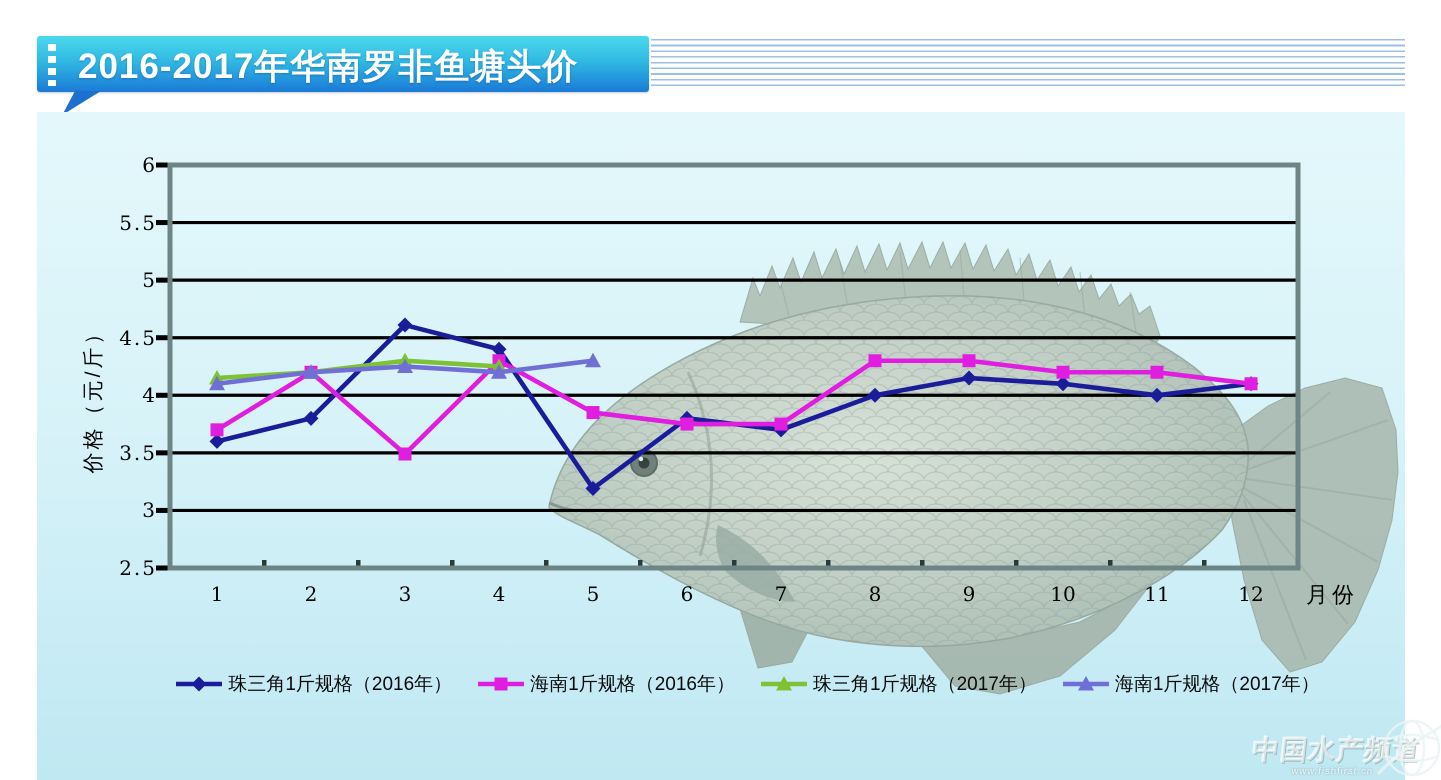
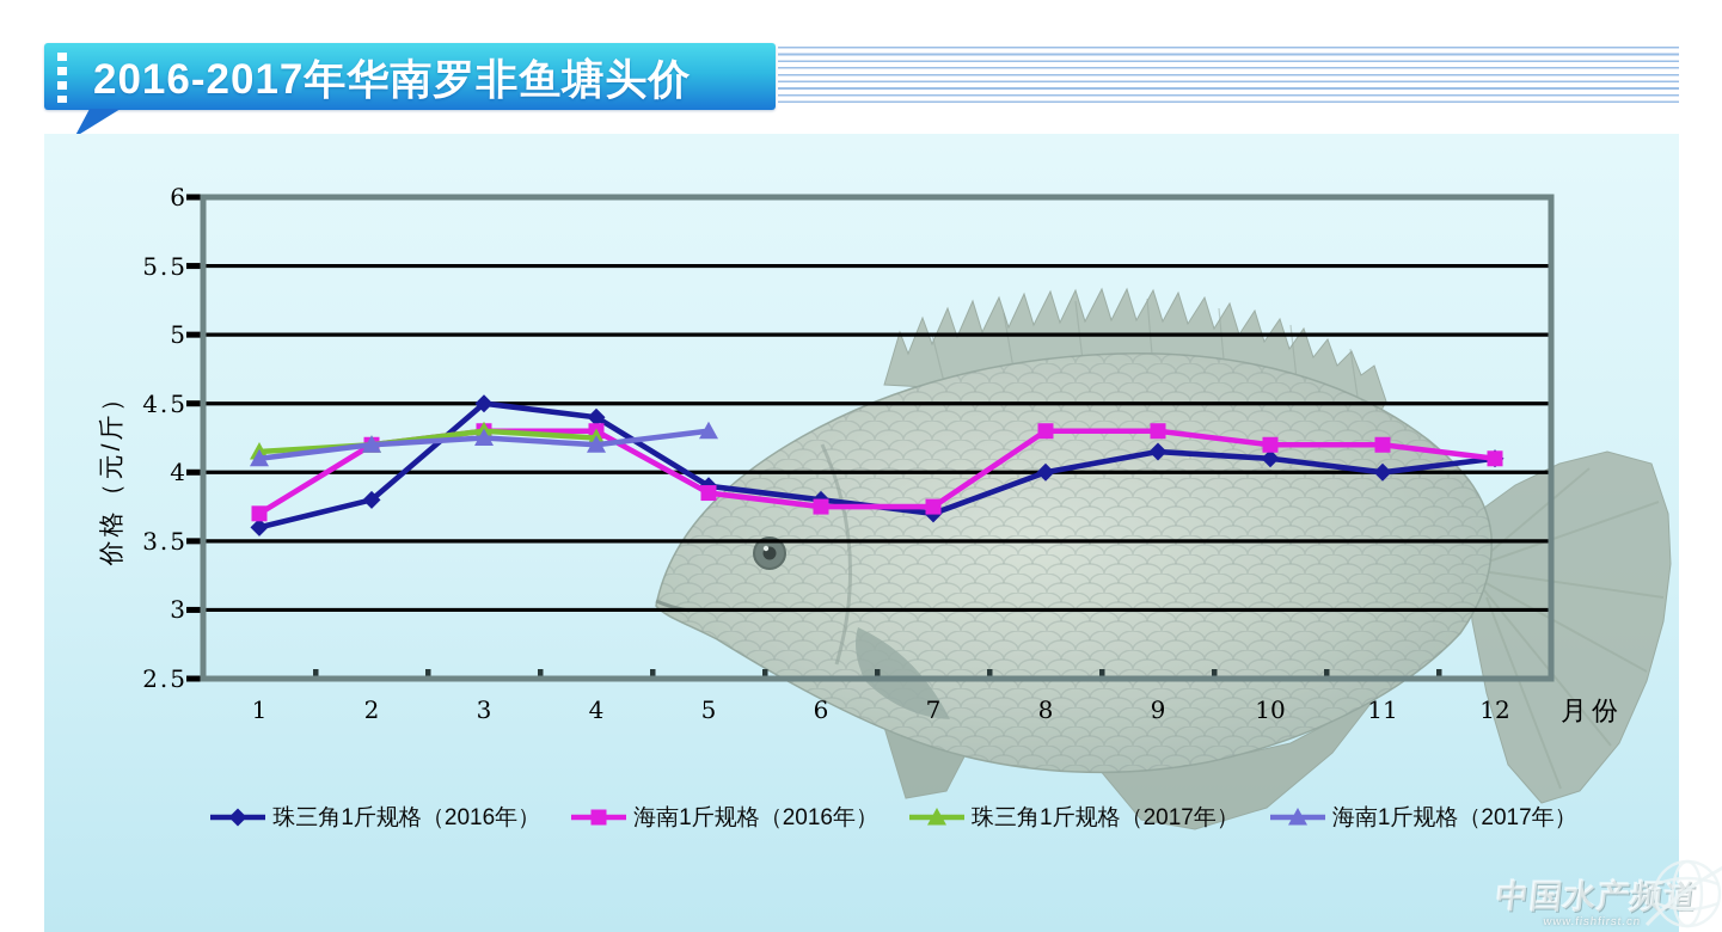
珠三角1斤规格（2016年）/3: 4.61 -> 4.50
海南1斤规格（2016年）/3: 3.49 -> 4.30
珠三角1斤规格（2016年）/5: 3.19 -> 3.90
